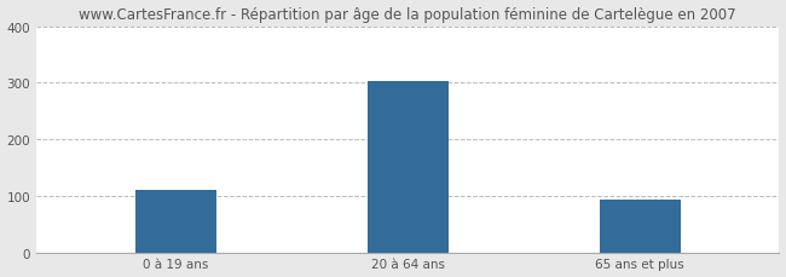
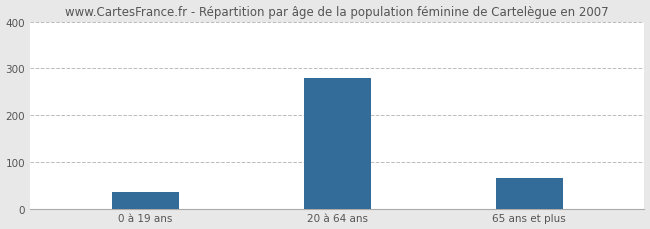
0 à 19 ans: 110 -> 35
20 à 64 ans: 303 -> 280
65 ans et plus: 93 -> 65
